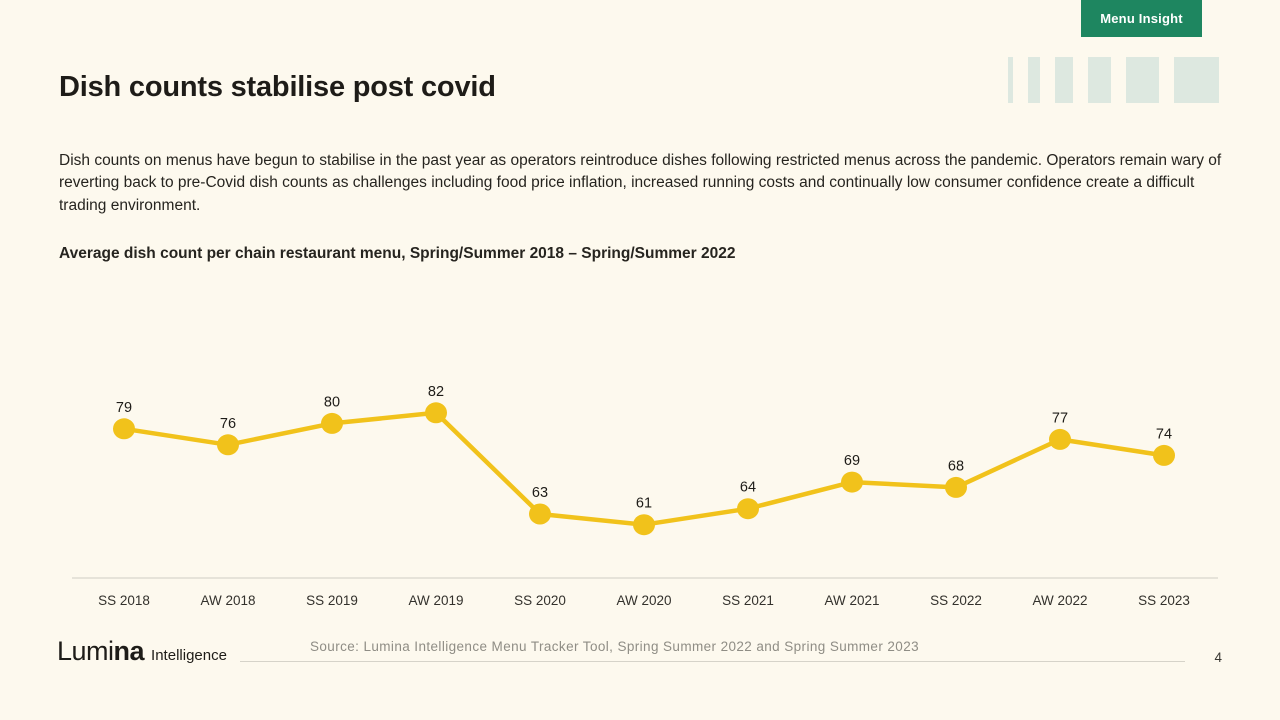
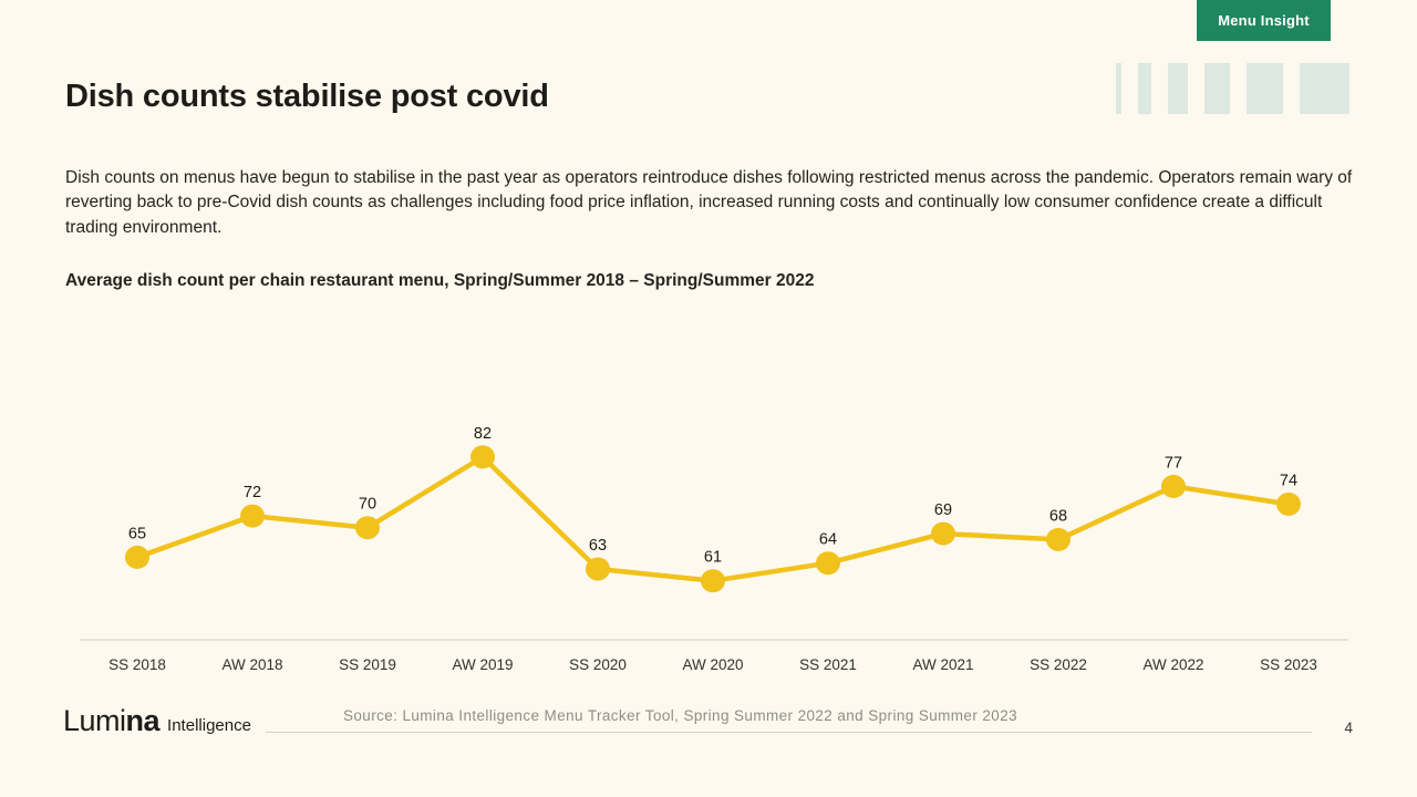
SS 2018: 79 -> 65
AW 2018: 76 -> 72
SS 2019: 80 -> 70
